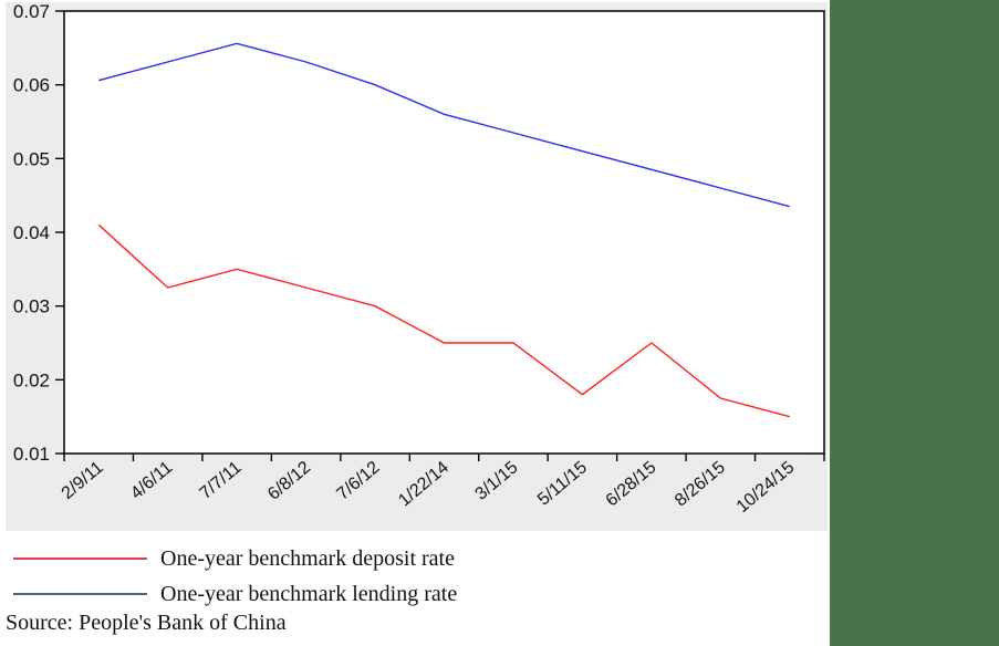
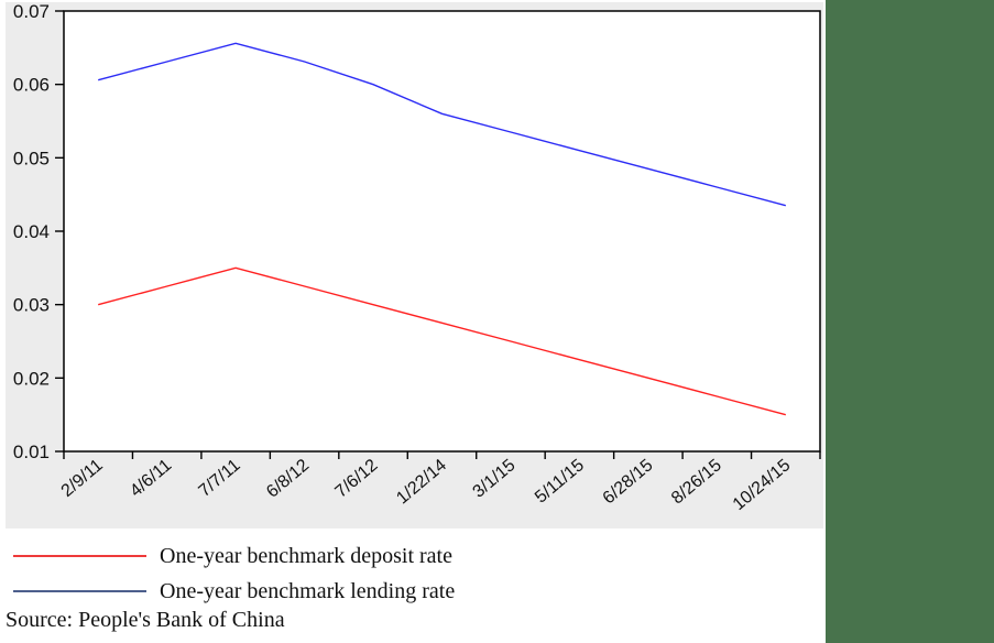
One-year benchmark deposit rate/2/9/11: 0.041 -> 0.030
One-year benchmark deposit rate/1/22/14: 0.025 -> 0.028
One-year benchmark deposit rate/5/11/15: 0.018 -> 0.022
One-year benchmark deposit rate/6/28/15: 0.025 -> 0.020
